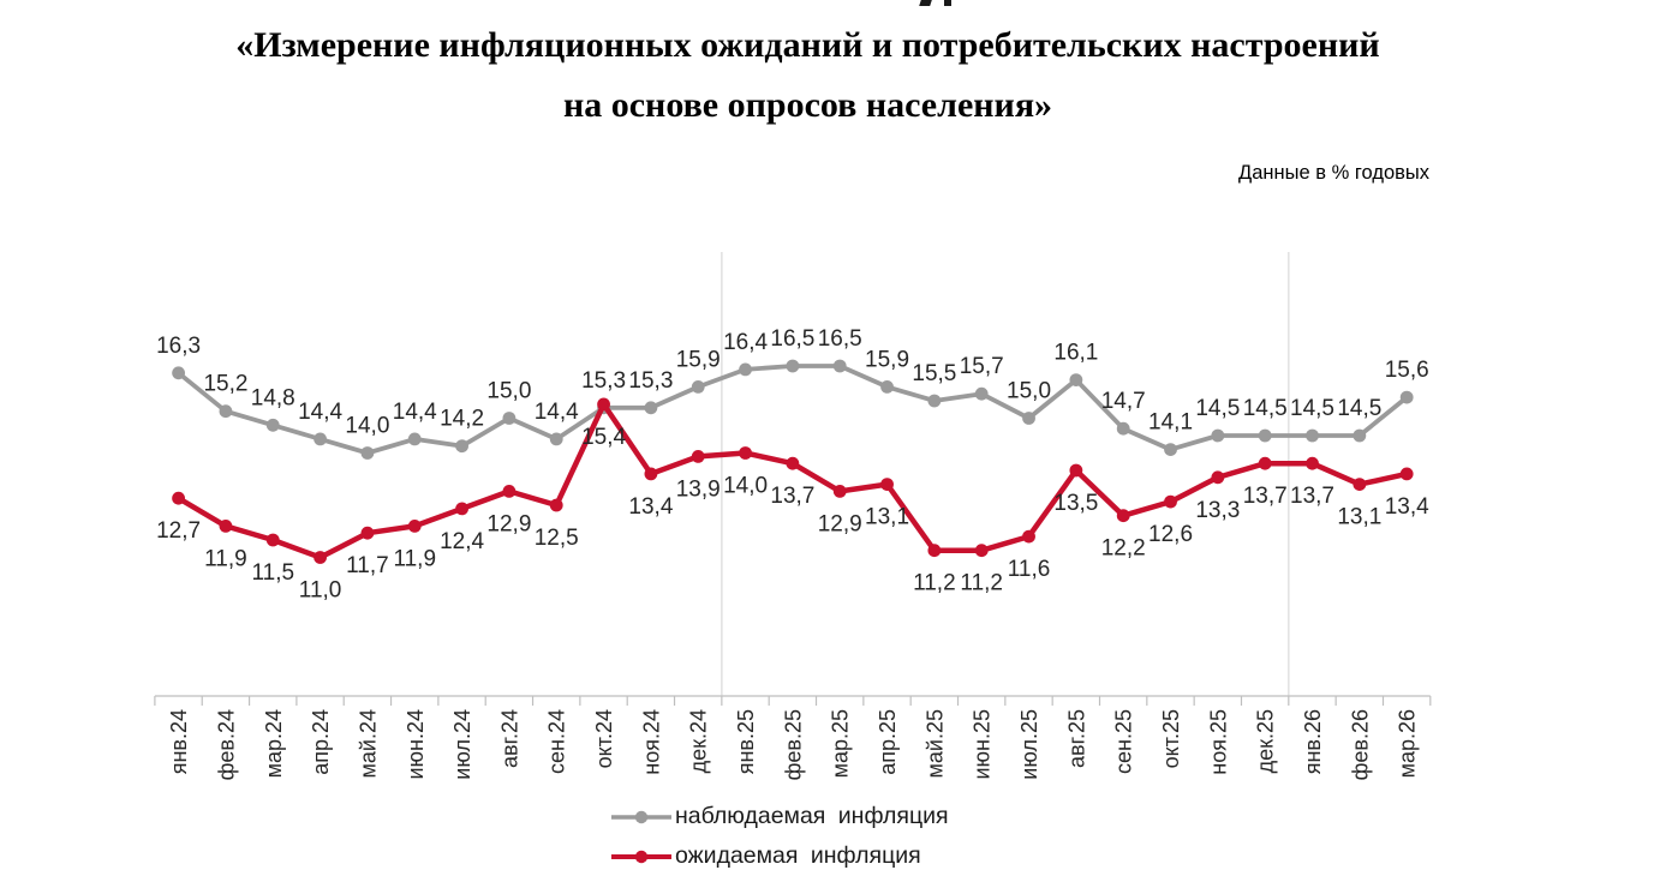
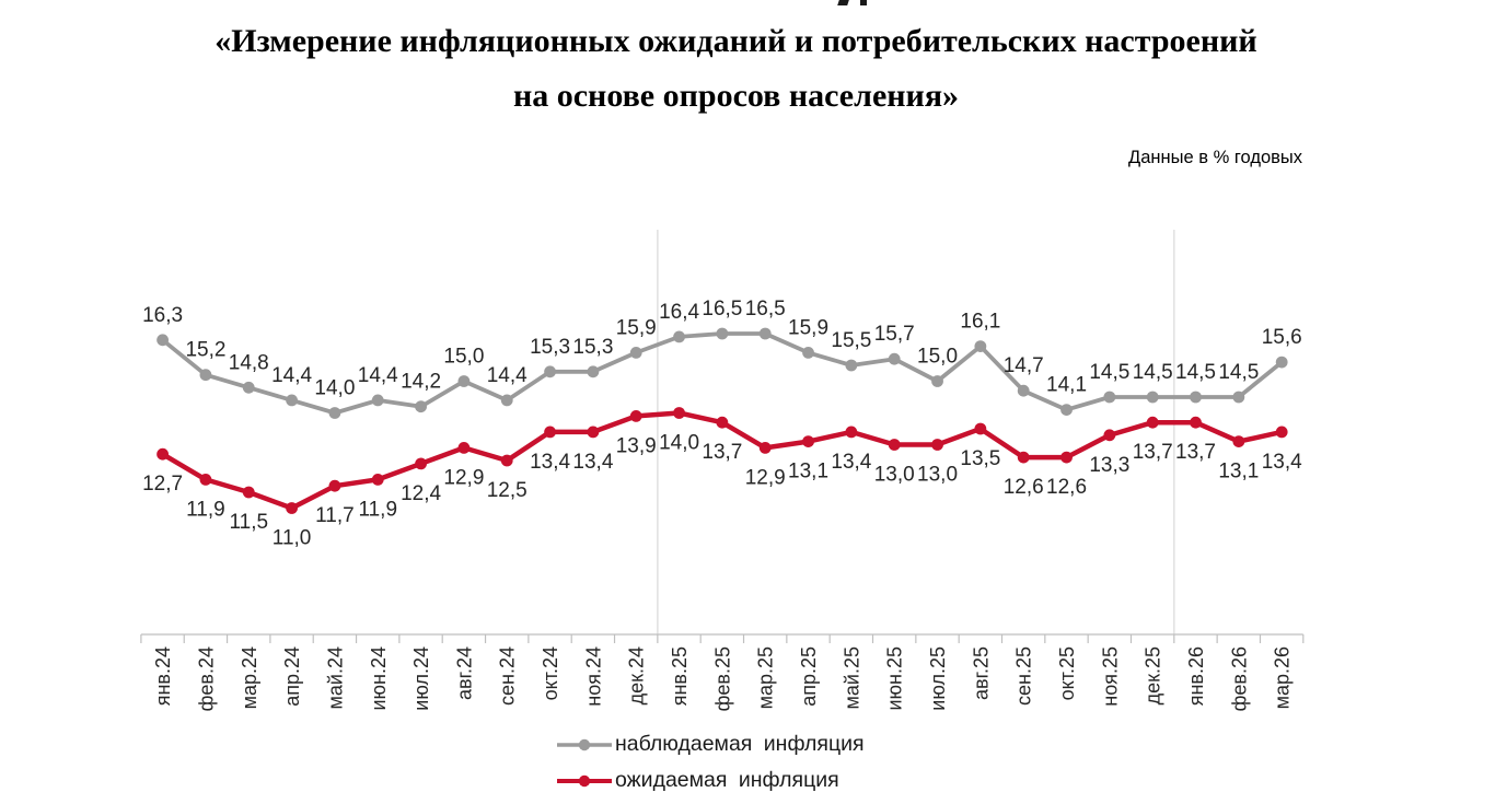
ожидаемая инфляция/окт.24: 15,4 -> 13,4
ожидаемая инфляция/май.25: 11,2 -> 13,4
ожидаемая инфляция/июн.25: 11,2 -> 13,0
ожидаемая инфляция/июл.25: 11,6 -> 13,0
ожидаемая инфляция/сен.25: 12,2 -> 12,6
